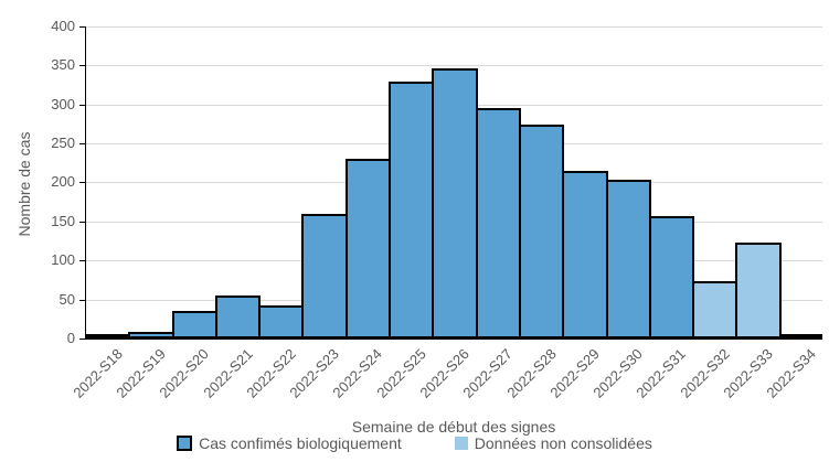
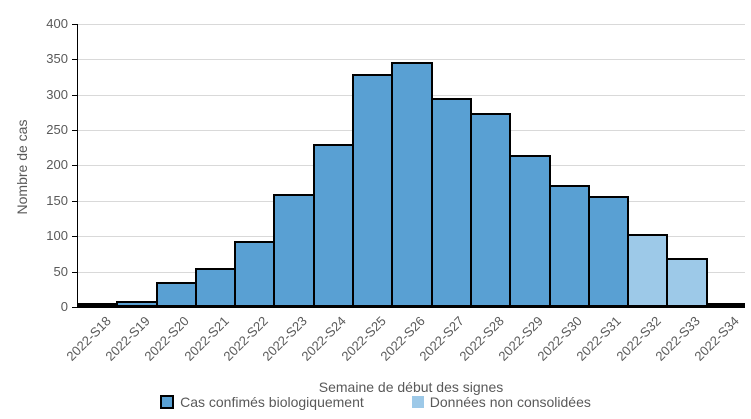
Cas confimés biologiquement/2022-S22: 40 -> 90
Cas confimés biologiquement/2022-S30: 200 -> 170
Données non consolidées/2022-S32: 70 -> 100
Données non consolidées/2022-S33: 120 -> 70
